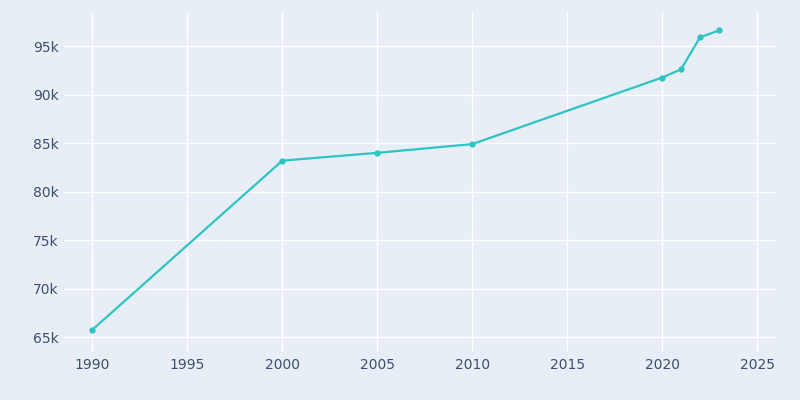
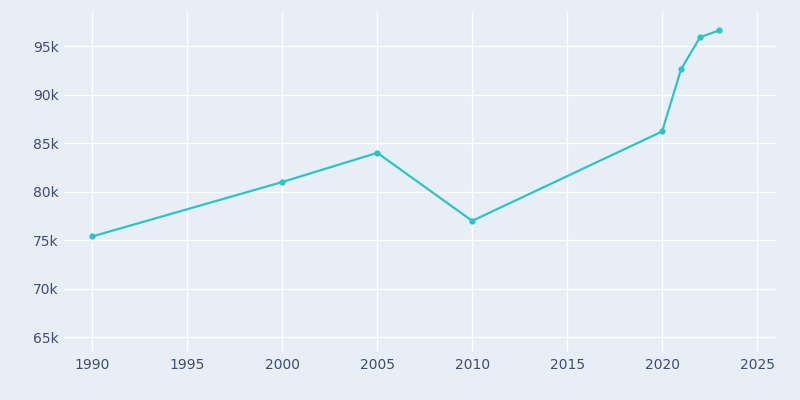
1990: 65.8k -> 75.4k
2000: 83.2k -> 81.0k
2010: 84.9k -> 77.0k
2020: 91.8k -> 86.2k
